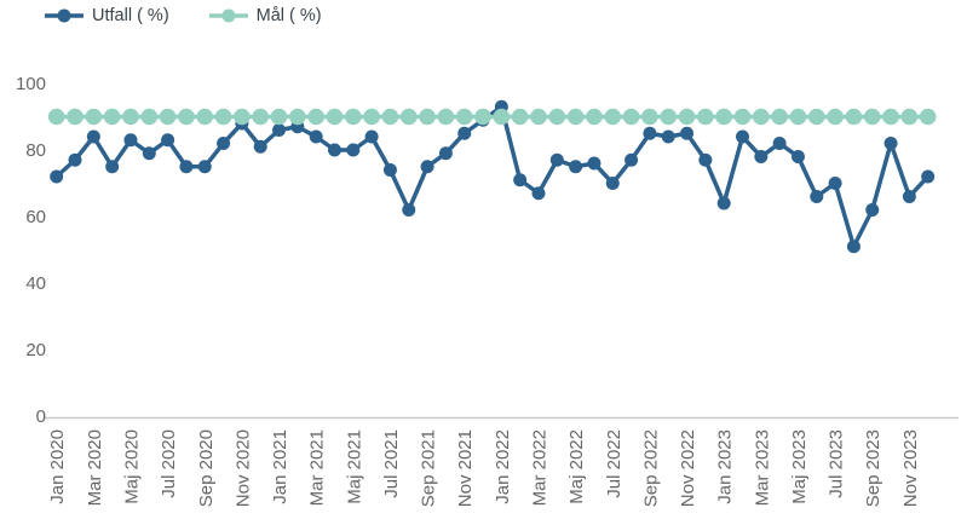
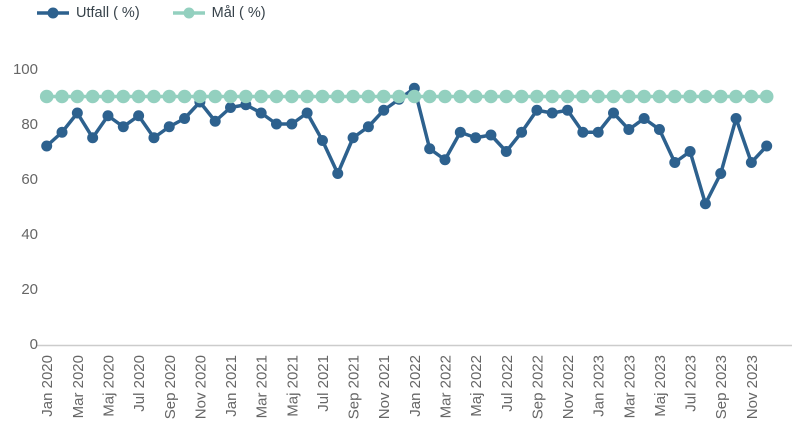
Utfall ( %)/Sep 2020: 75 -> 79
Utfall ( %)/Jan 2023: 64 -> 77
